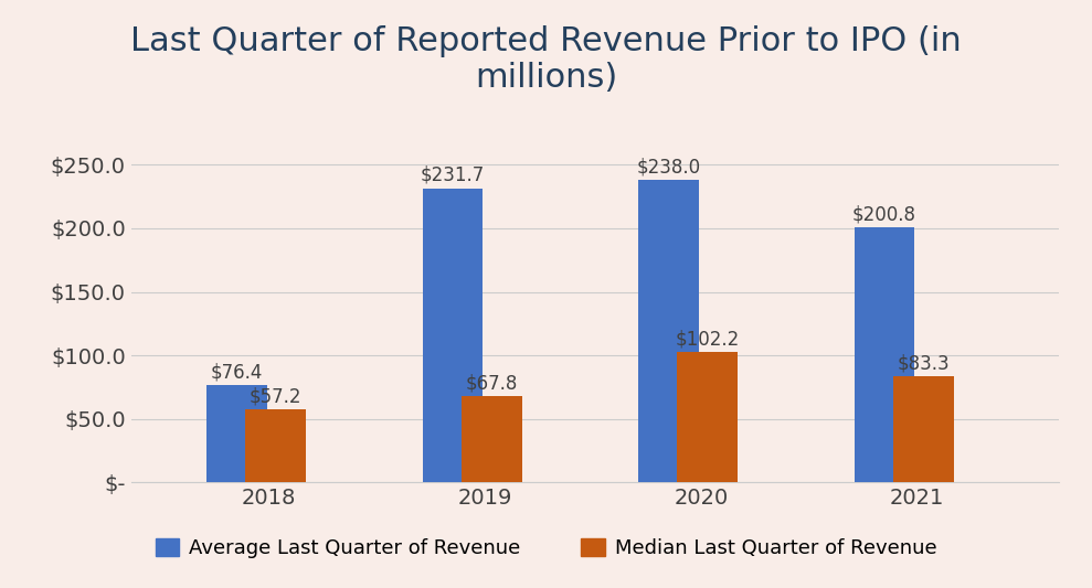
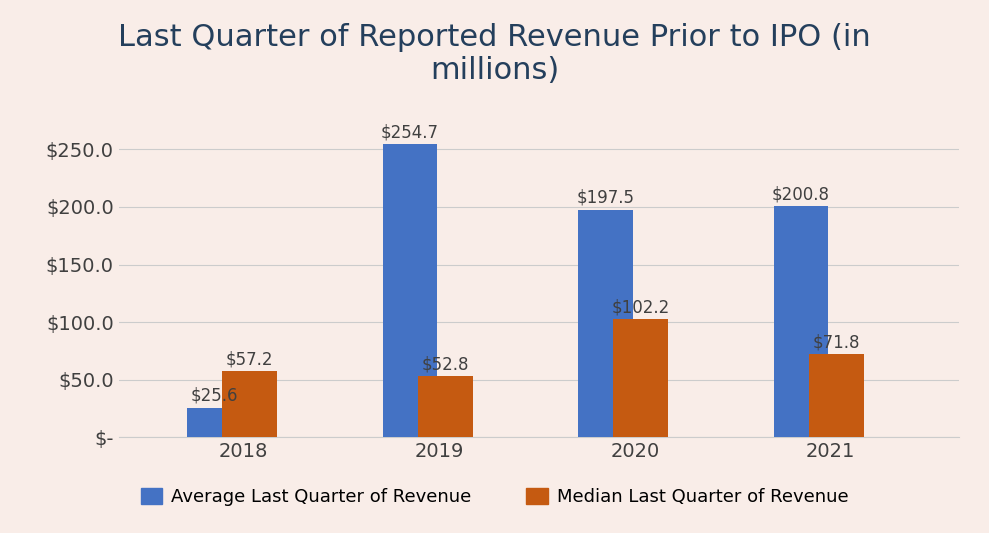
Average Last Quarter of Revenue/2018: $76.4 -> $25.6
Average Last Quarter of Revenue/2019: $231.7 -> $254.7
Median Last Quarter of Revenue/2019: $67.8 -> $52.8
Average Last Quarter of Revenue/2020: $238.0 -> $197.5
Median Last Quarter of Revenue/2021: $83.3 -> $71.8
